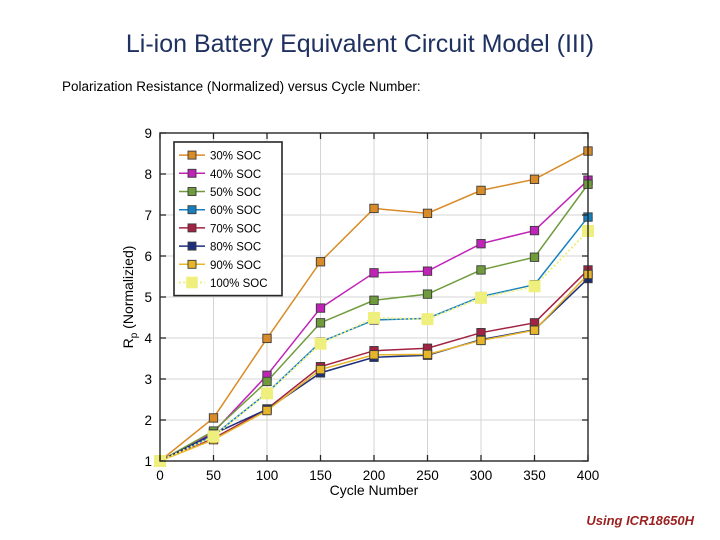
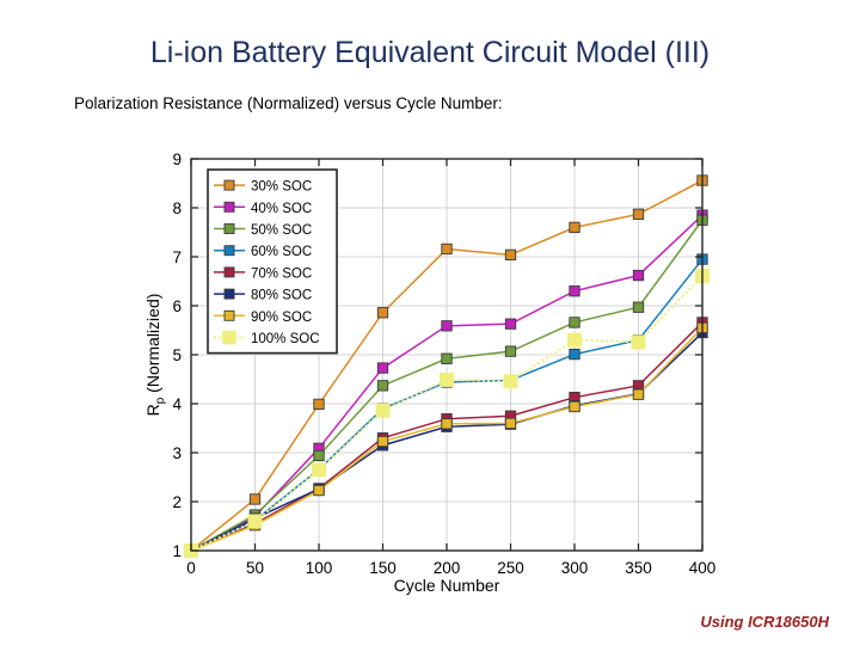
100% SOC/300: 5.0 -> 5.3
